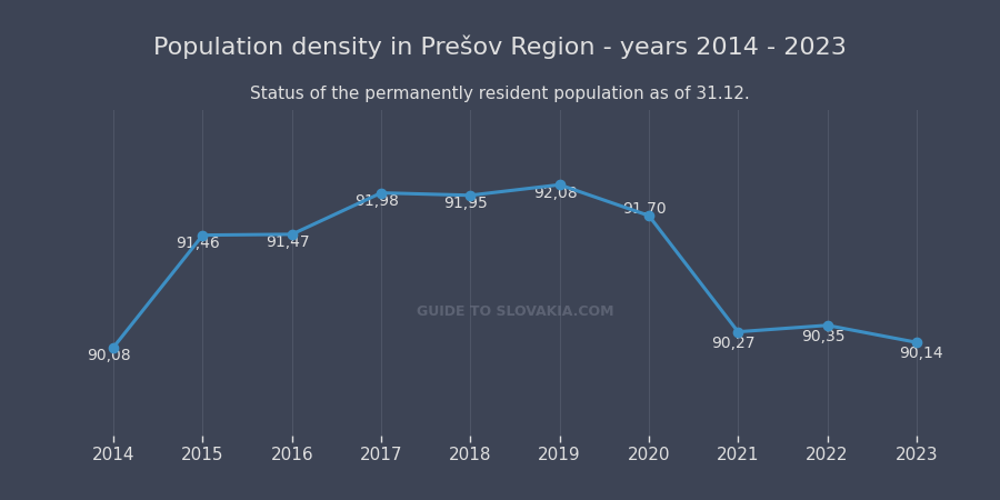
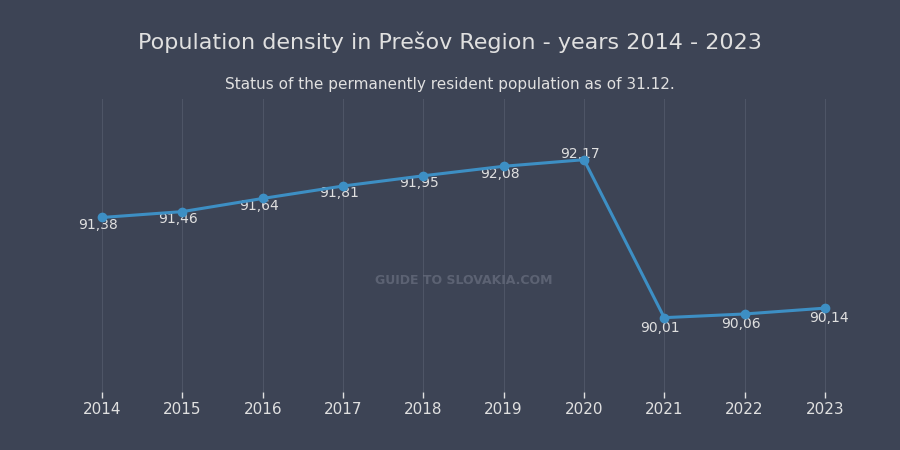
2014: 90,08 -> 91,38
2016: 91,47 -> 91,64
2017: 91,98 -> 91,81
2020: 91,70 -> 92,17
2021: 90,27 -> 90,01
2022: 90,35 -> 90,06
